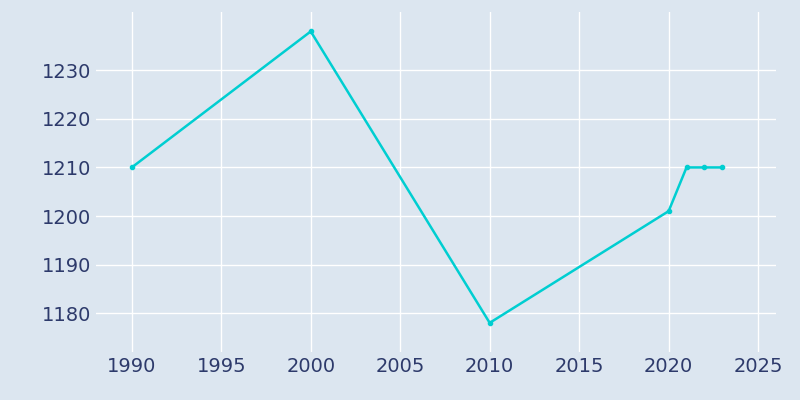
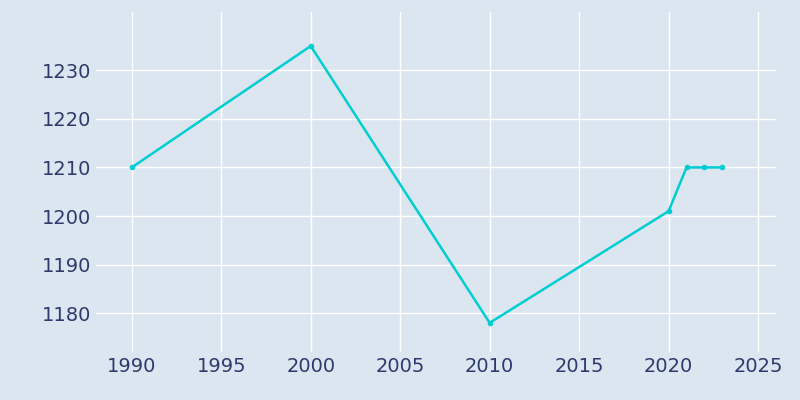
2000: 1238 -> 1235
